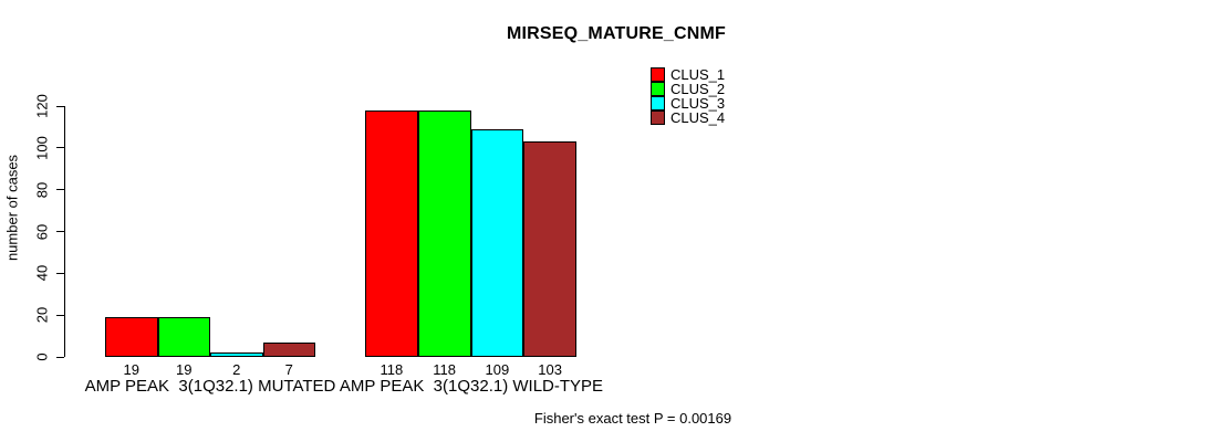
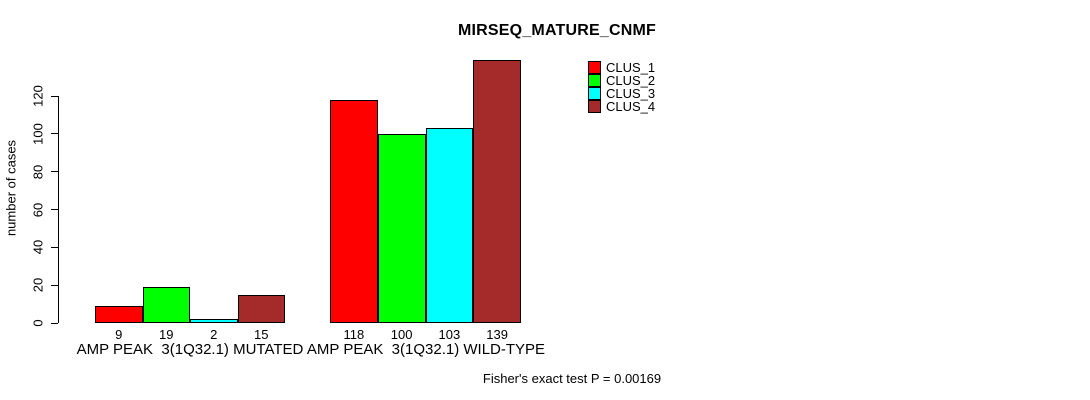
CLUS_1/AMP PEAK 3(1Q32.1) MUTATED: 19 -> 9
CLUS_4/AMP PEAK 3(1Q32.1) MUTATED: 7 -> 15
CLUS_2/AMP PEAK 3(1Q32.1) WILD-TYPE: 118 -> 100
CLUS_3/AMP PEAK 3(1Q32.1) WILD-TYPE: 109 -> 103
CLUS_4/AMP PEAK 3(1Q32.1) WILD-TYPE: 103 -> 139
